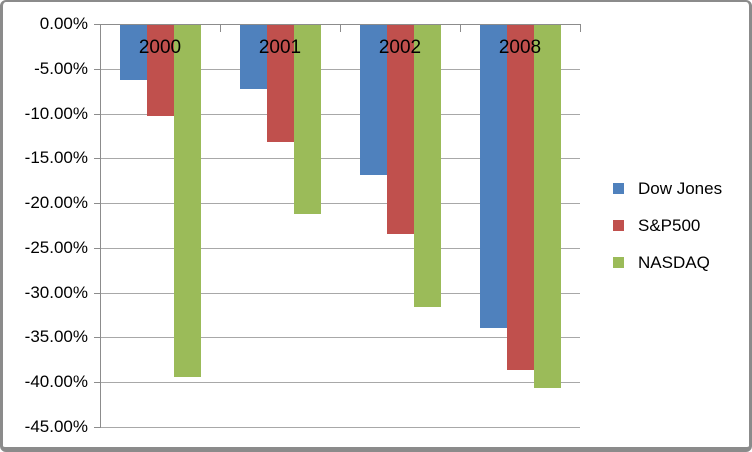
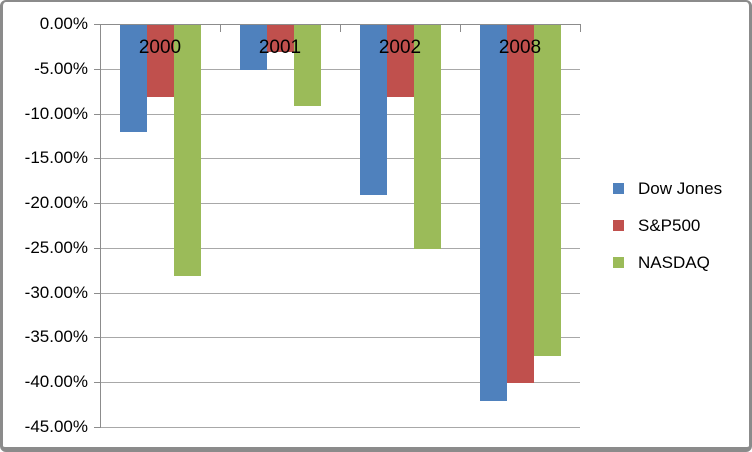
Dow Jones/2000: -6% -> -12%
S&P500/2000: -10% -> -8%
NASDAQ/2000: -39% -> -28%
Dow Jones/2001: -7% -> -5%
S&P500/2001: -13% -> -3%
NASDAQ/2001: -21% -> -9%
Dow Jones/2002: -17% -> -19%
S&P500/2002: -23% -> -8%
NASDAQ/2002: -32% -> -25%
Dow Jones/2008: -34% -> -42%
S&P500/2008: -38% -> -40%
NASDAQ/2008: -41% -> -37%
